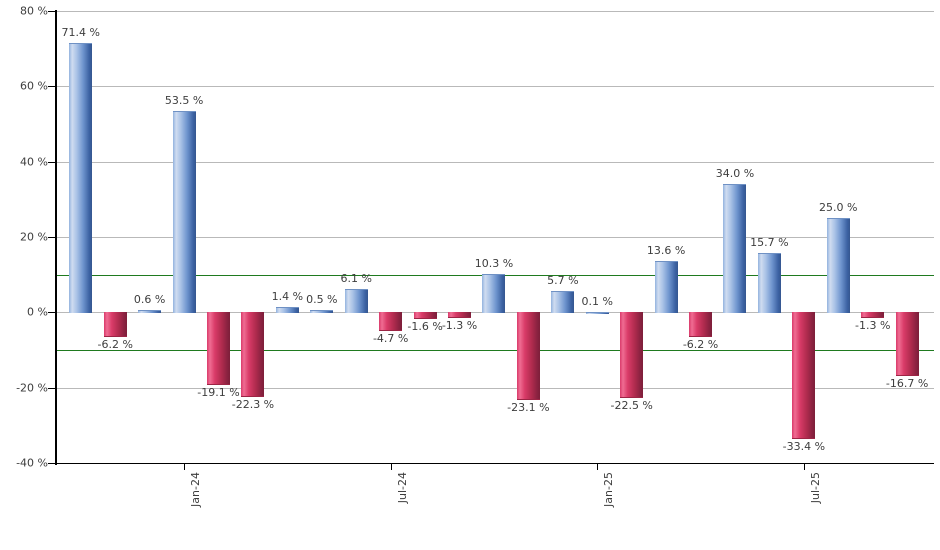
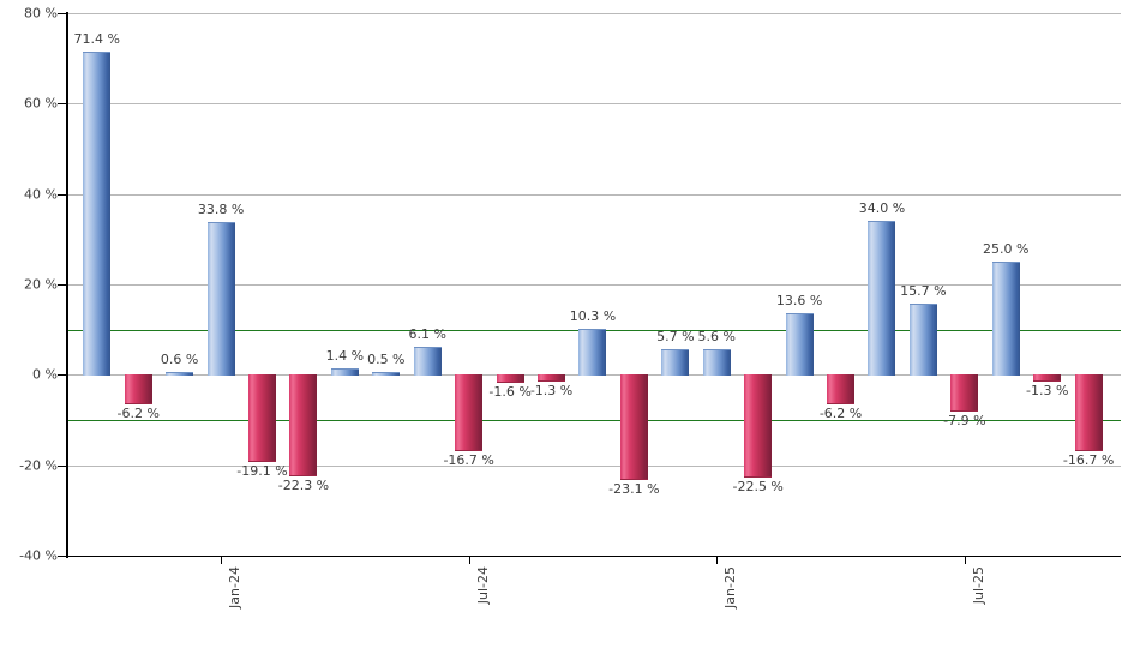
Jan-24: 53.5 -> 33.8
Jul-24: -4.7 -> -16.7
Jan-25: 0.1 -> 5.6
Jul-25: -33.4 -> -7.9
